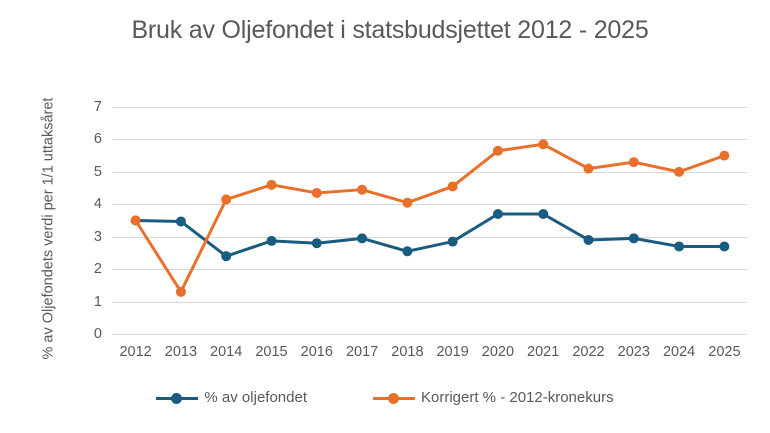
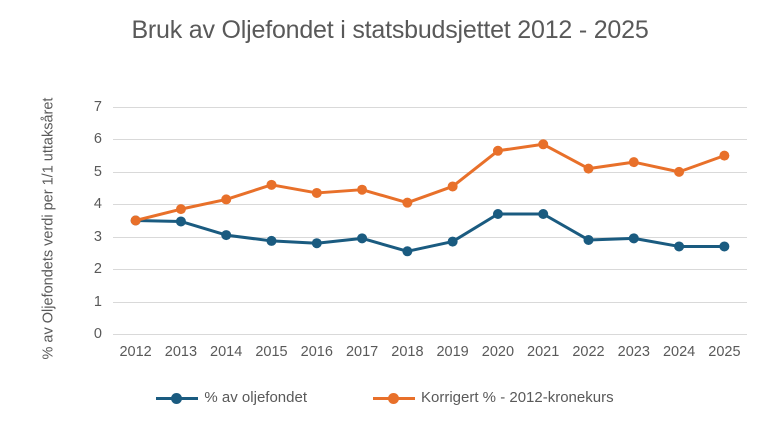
Korrigert % - 2012-kronekurs/2013: 1.3 -> 3.9
% av oljefondet/2014: 2.4 -> 3.0
